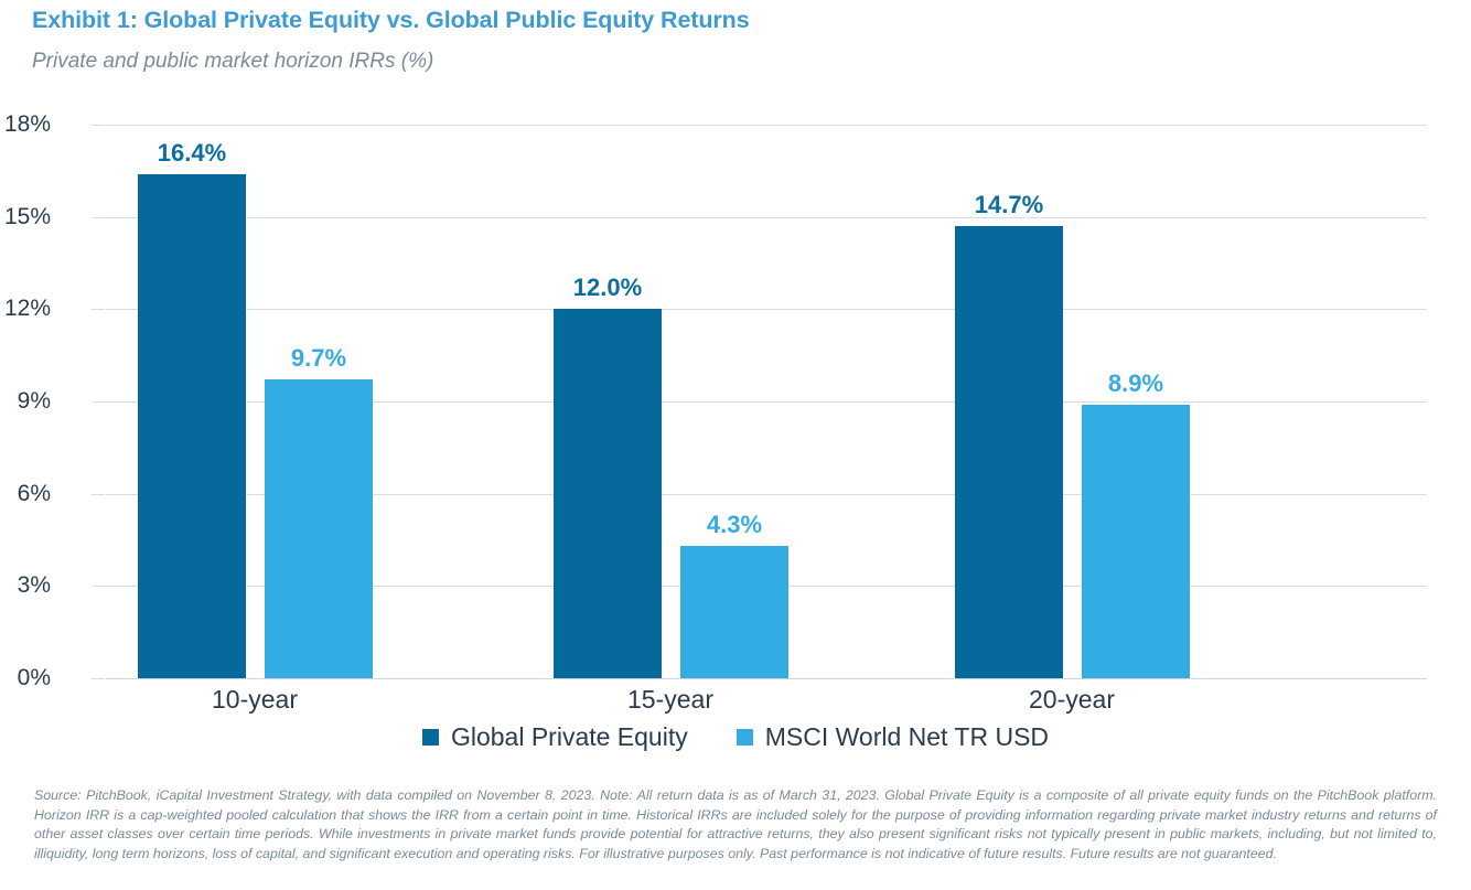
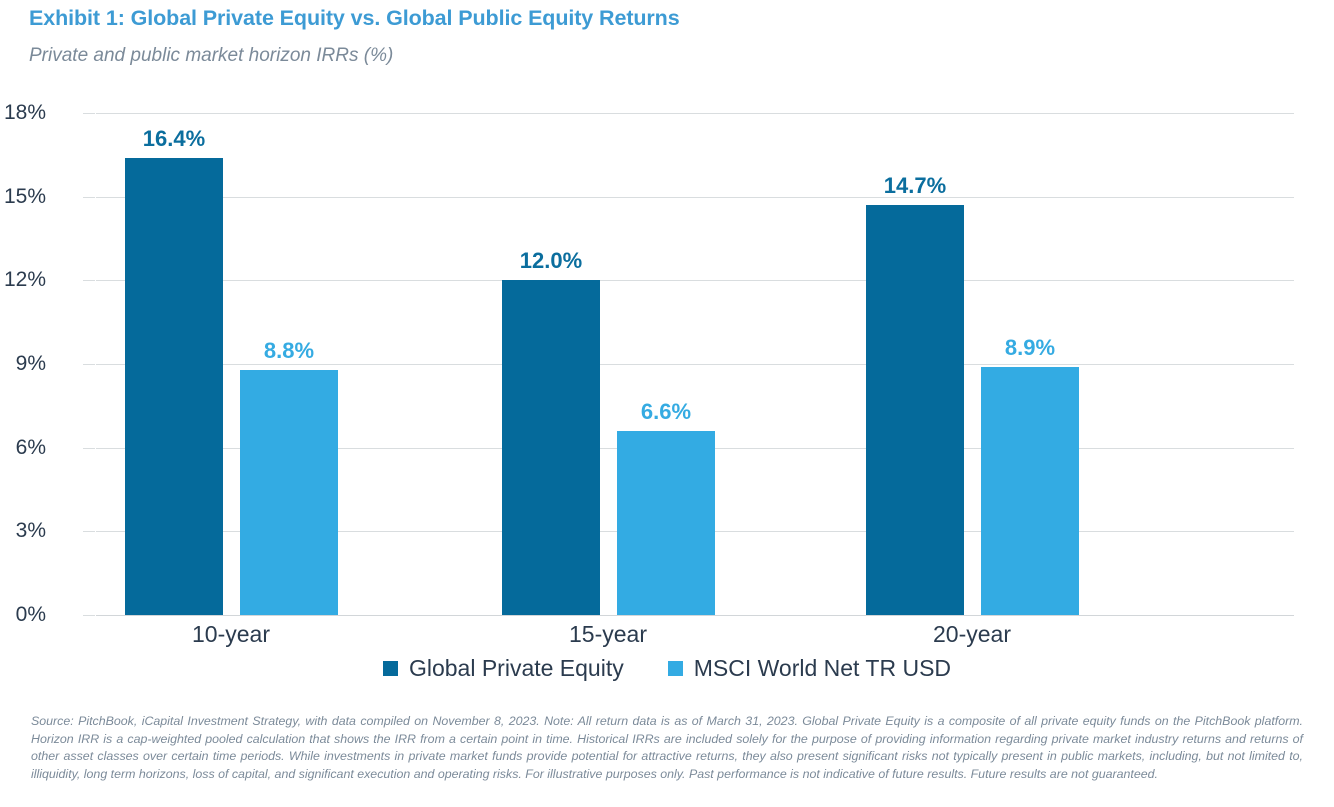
MSCI World Net TR USD/10-year: 9.7% -> 8.8%
MSCI World Net TR USD/15-year: 4.3% -> 6.6%
